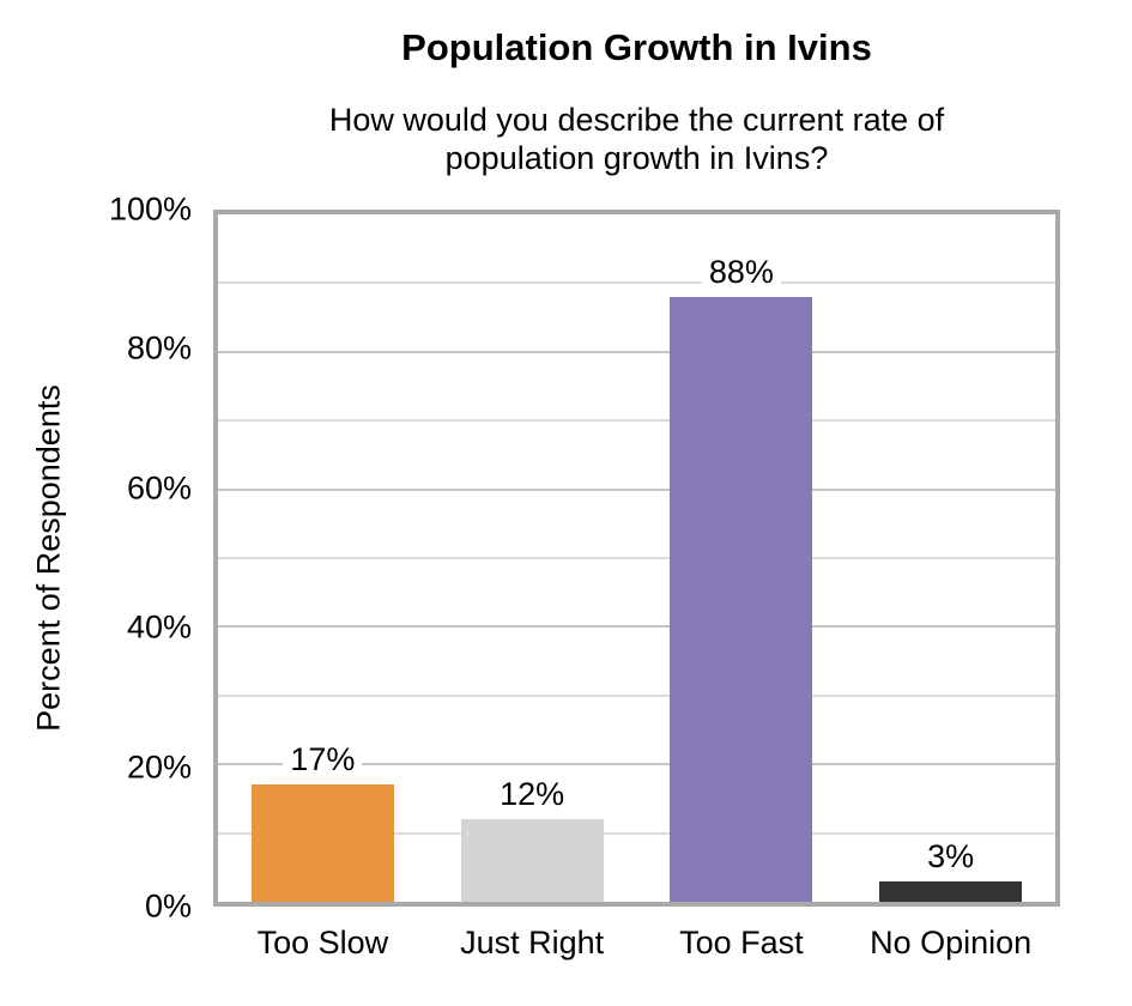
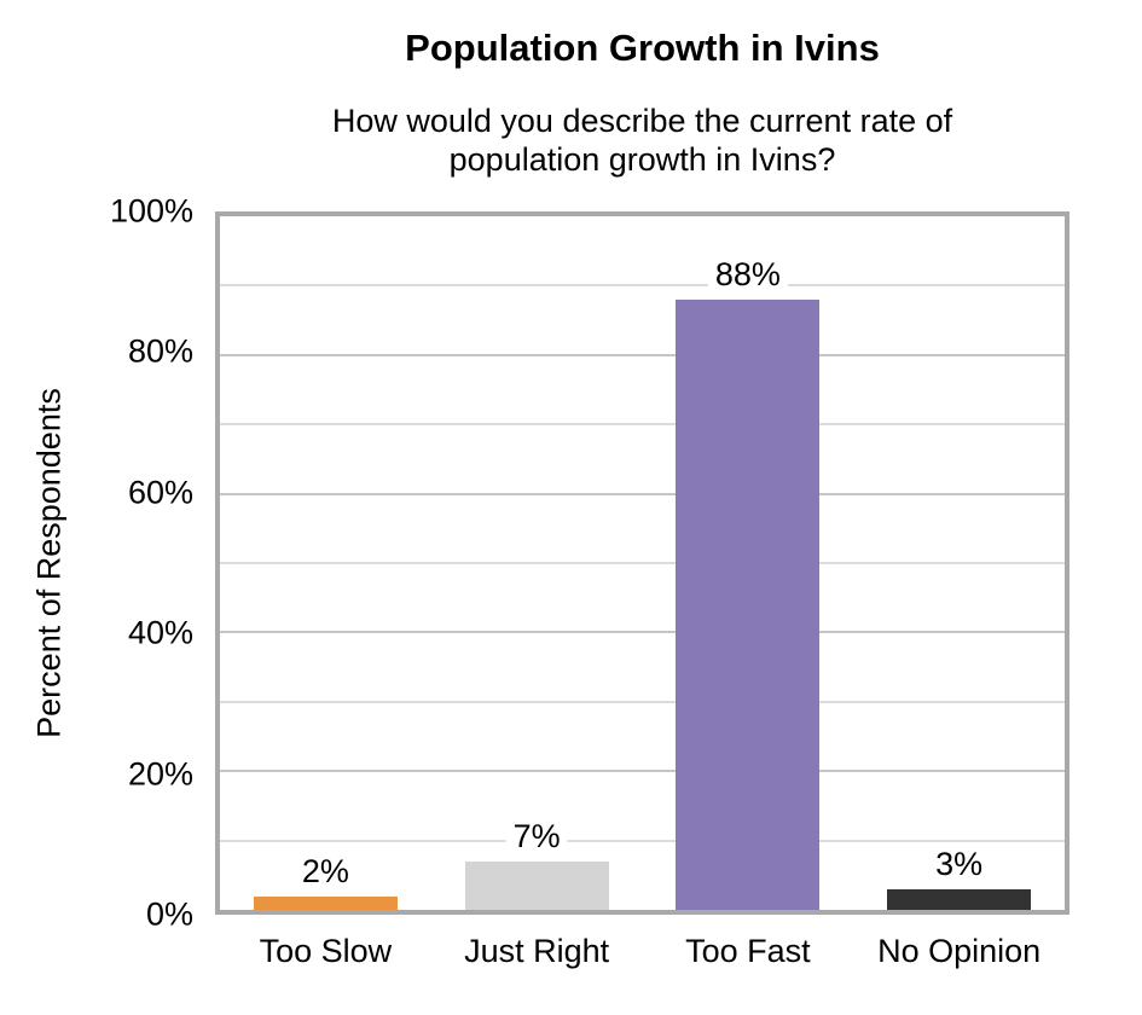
Too Slow: 17% -> 2%
Just Right: 12% -> 7%
